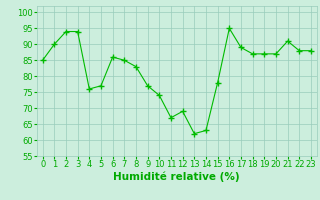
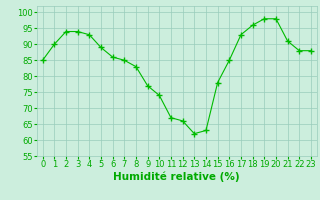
4: 76 -> 93
5: 77 -> 89
12: 69 -> 66
16: 95 -> 85
17: 89 -> 93
18: 87 -> 96
19: 87 -> 98
20: 87 -> 98
